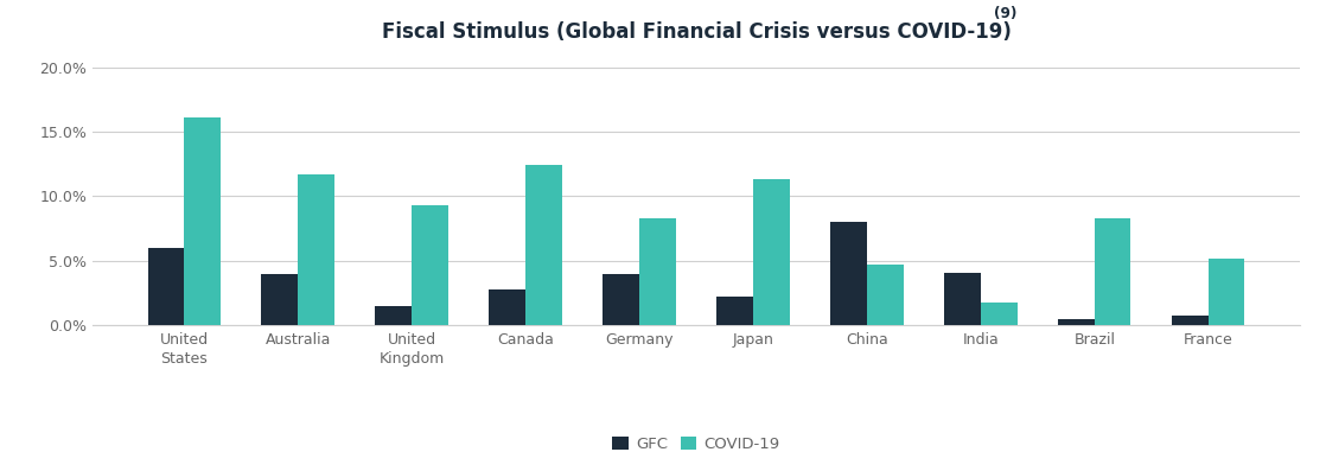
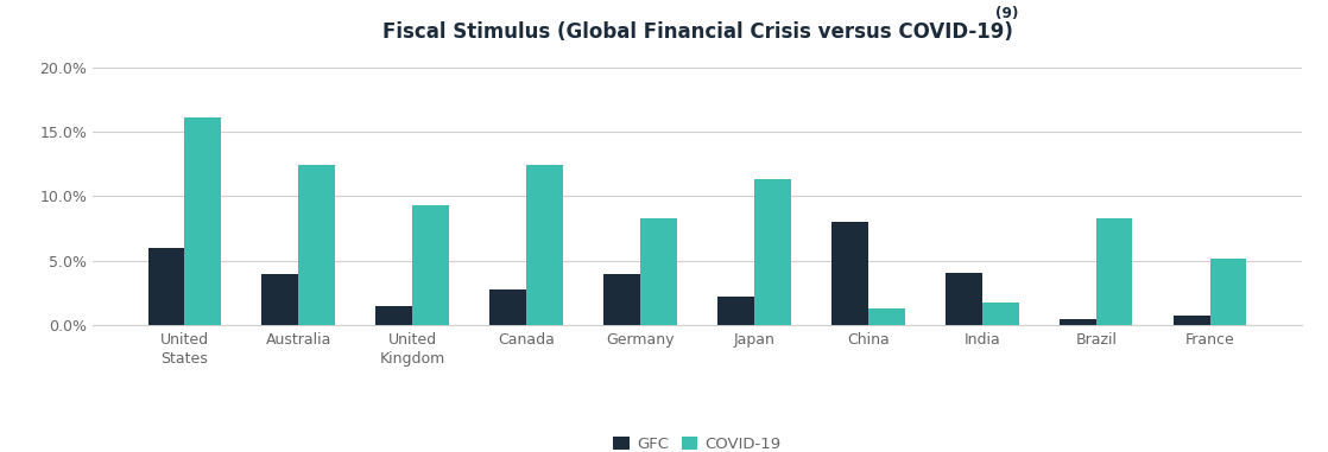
COVID-19/Australia: 11.7% -> 12.4%
COVID-19/China: 4.7% -> 1.3%
